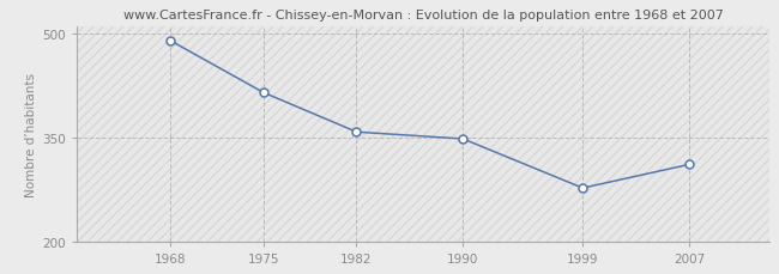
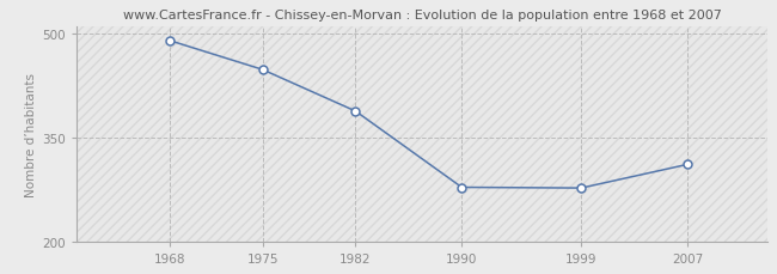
1975: 415 -> 448
1982: 358 -> 388
1990: 348 -> 278
